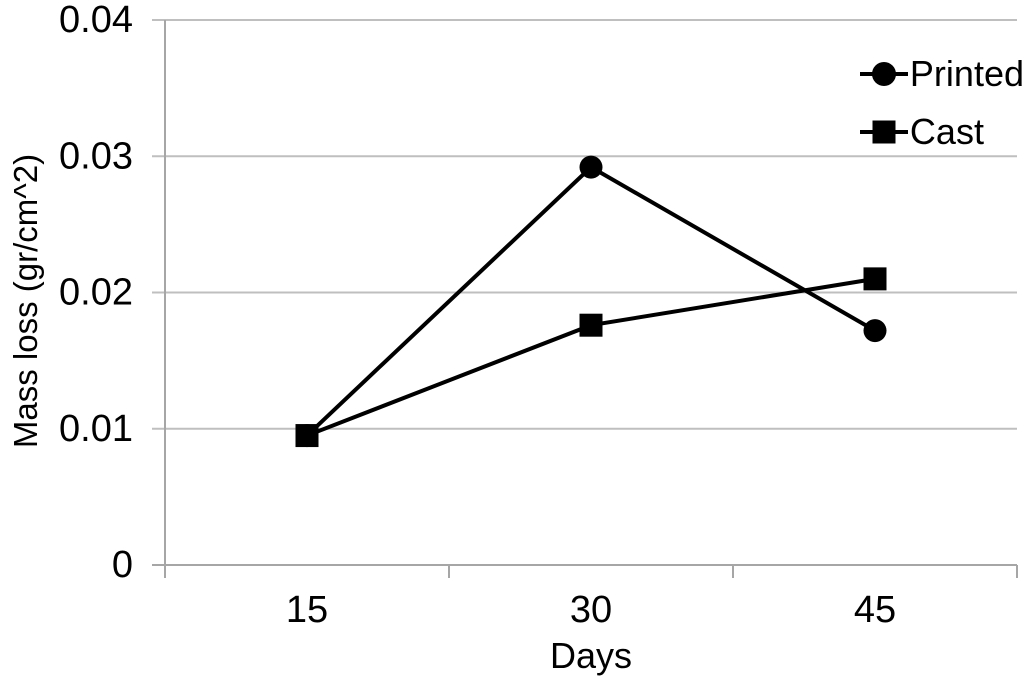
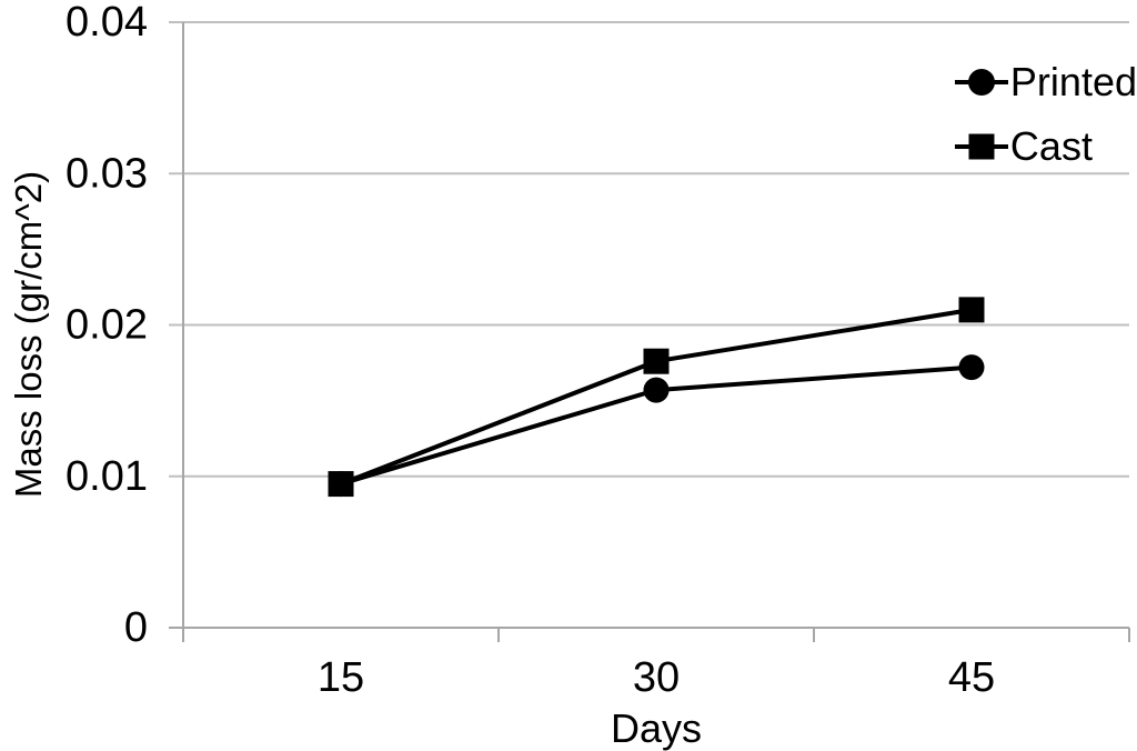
Printed/30: 0.0292 -> 0.0157
